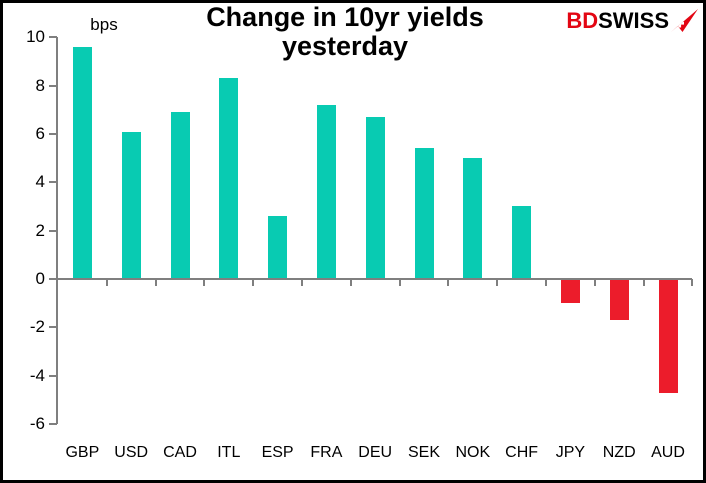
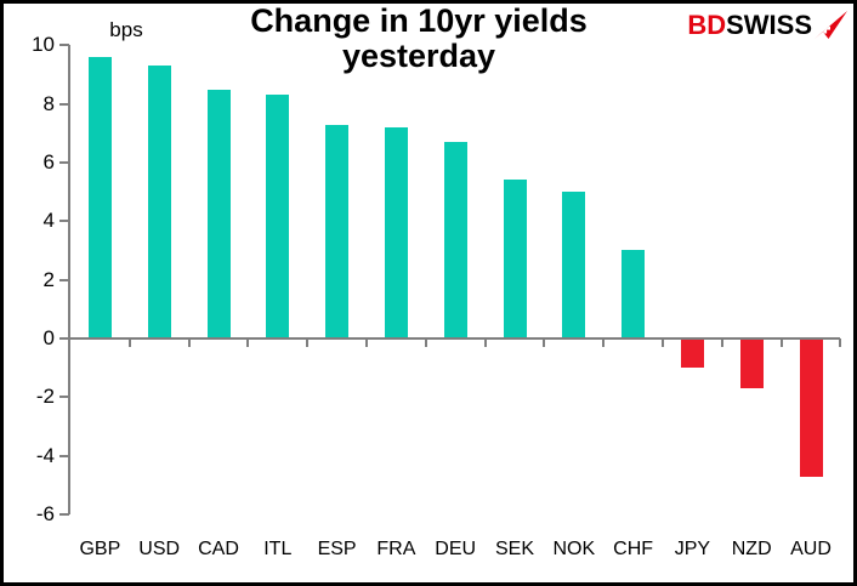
USD: 6.1 -> 9.3
CAD: 6.9 -> 8.5
ESP: 2.6 -> 7.3
